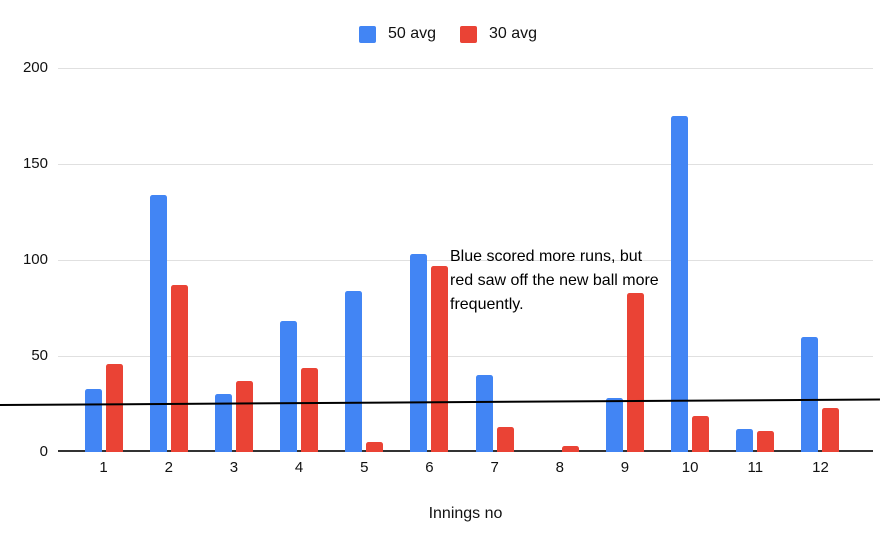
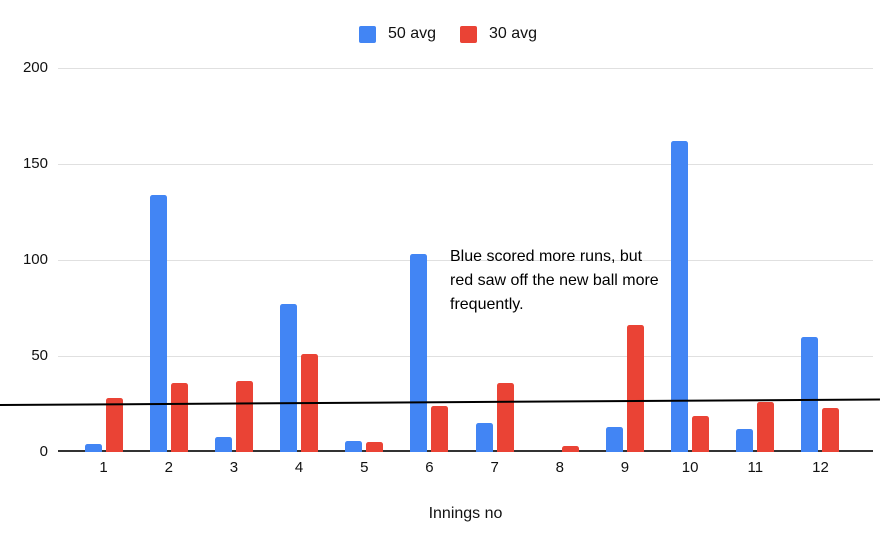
50 avg/1: 33 -> 4
30 avg/1: 46 -> 28
30 avg/2: 87 -> 36
50 avg/3: 30 -> 8
50 avg/4: 68 -> 77
30 avg/4: 44 -> 51
50 avg/5: 84 -> 6
30 avg/6: 97 -> 24
50 avg/7: 40 -> 15
30 avg/7: 13 -> 36
50 avg/9: 28 -> 13
30 avg/9: 83 -> 66
50 avg/10: 175 -> 162
30 avg/11: 11 -> 26
